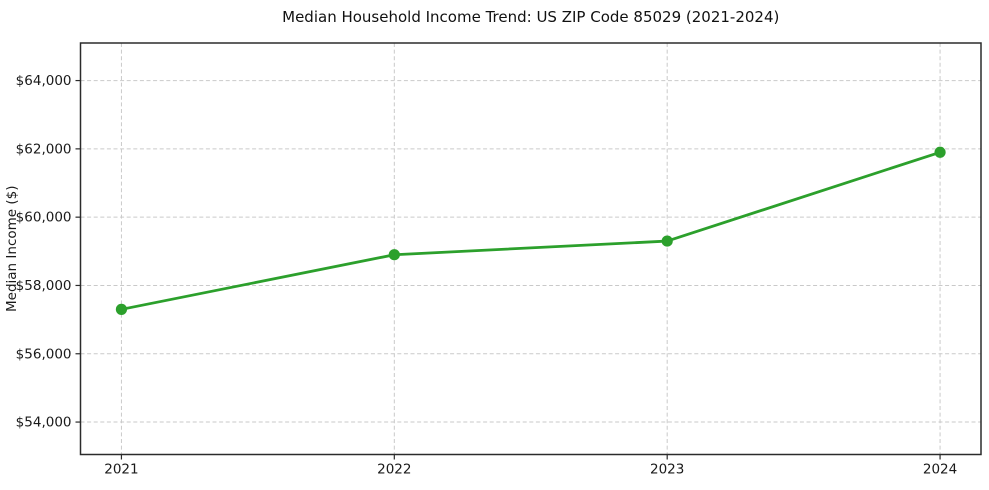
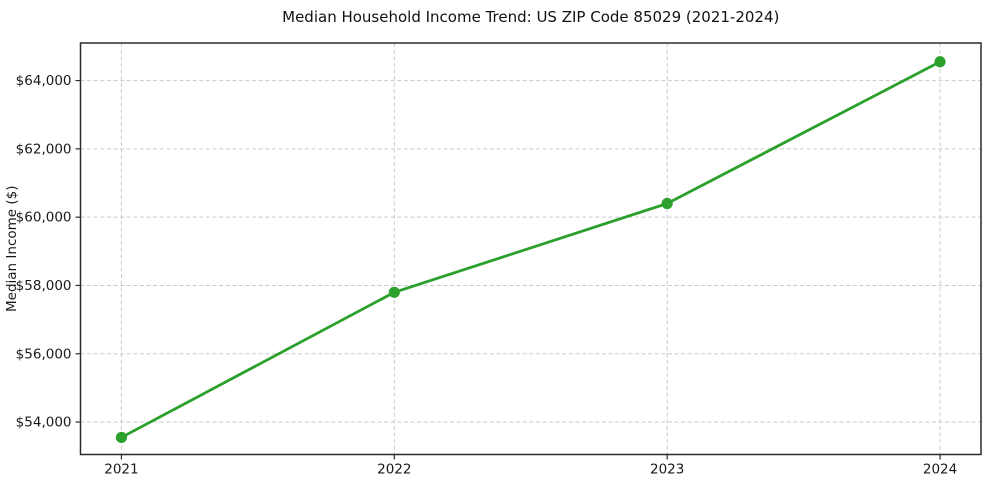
2021: $57300 -> $53600
2022: $58900 -> $57800
2023: $59300 -> $60400
2024: $61900 -> $64600
